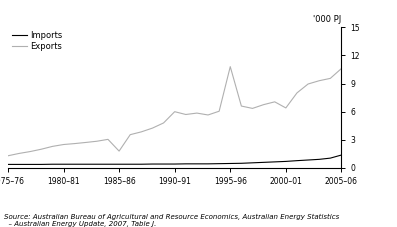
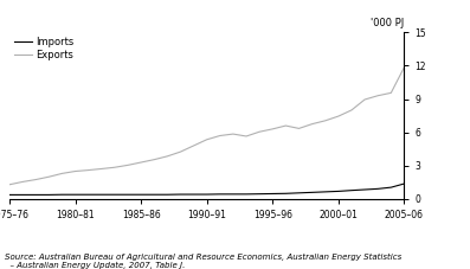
Exports/1985–86: 1.8 -> 3.3
Exports/1990–91: 6.0 -> 5.3
Exports/1995–96: 10.8 -> 6.3
Exports/2000–01: 6.4 -> 7.5
Exports/2005–06: 10.6 -> 11.8
